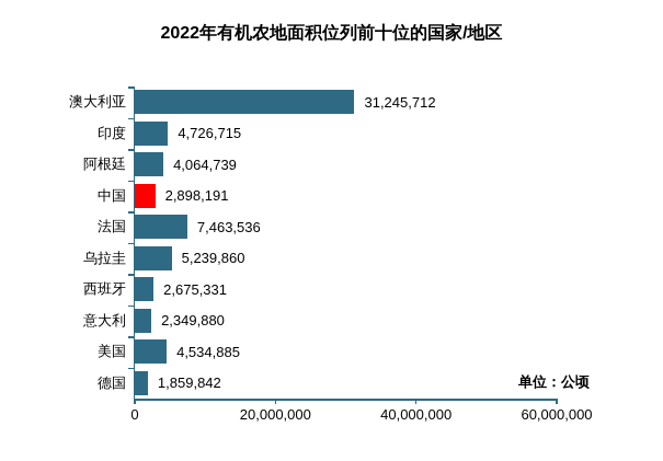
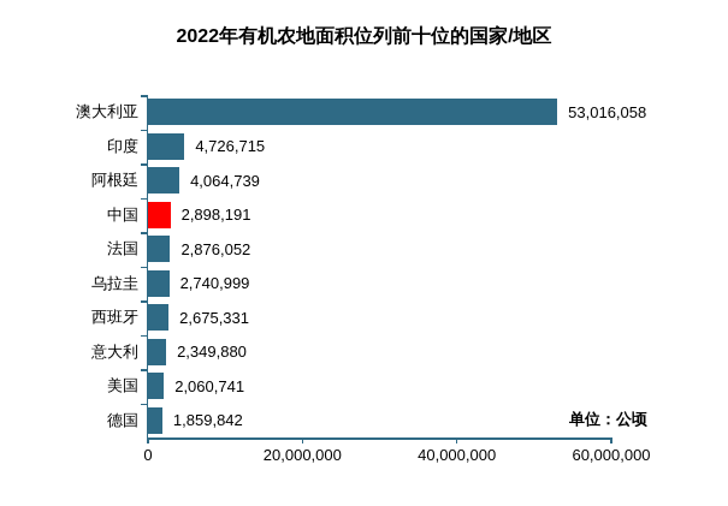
澳大利亚: 31,245,712 -> 53,016,058
法国: 7,463,536 -> 2,876,052
乌拉圭: 5,239,860 -> 2,740,999
美国: 4,534,885 -> 2,060,741
